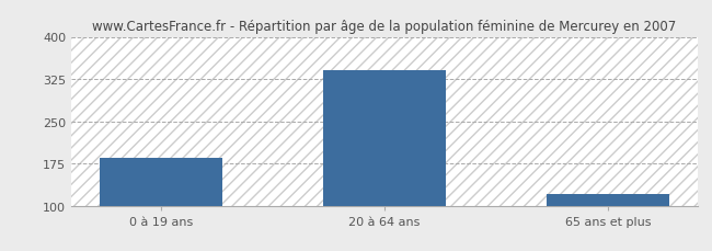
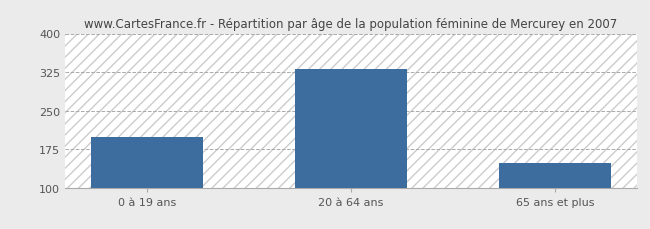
0 à 19 ans: 184 -> 198
20 à 64 ans: 341 -> 330
65 ans et plus: 120 -> 148
